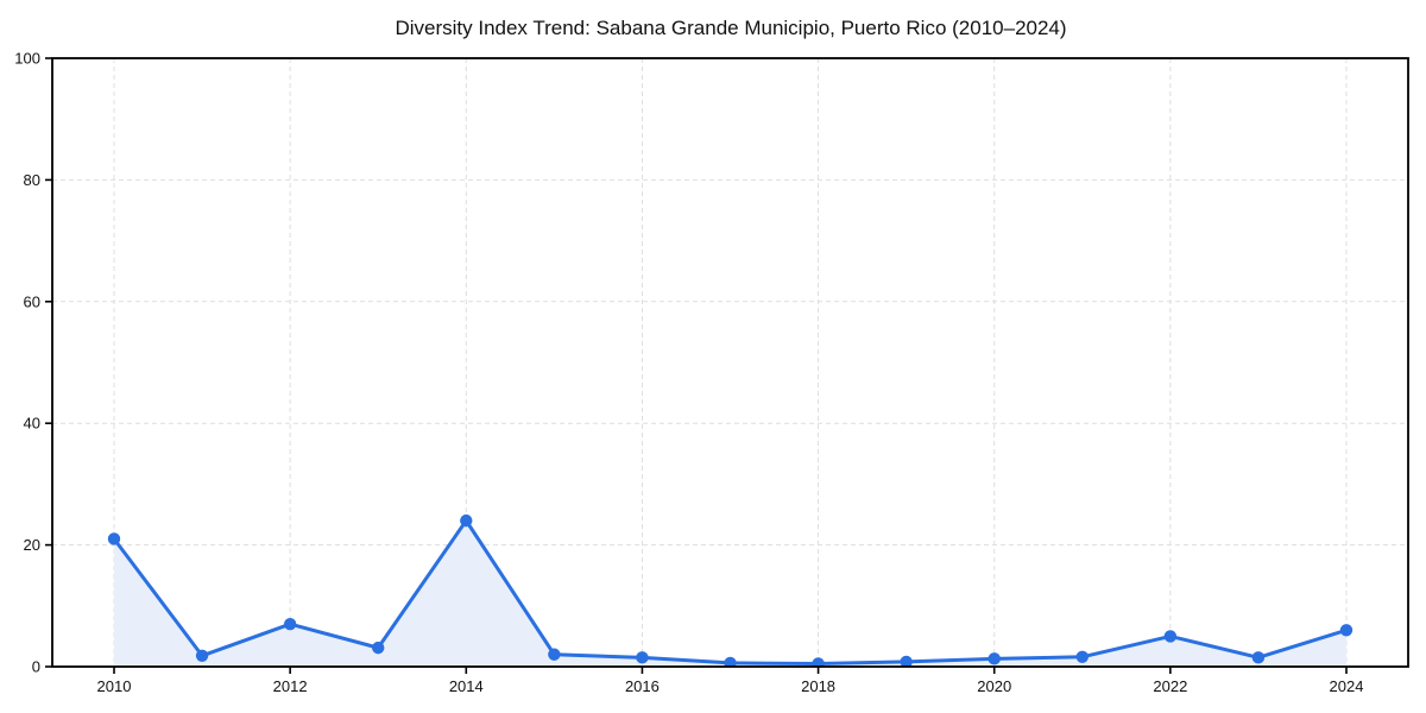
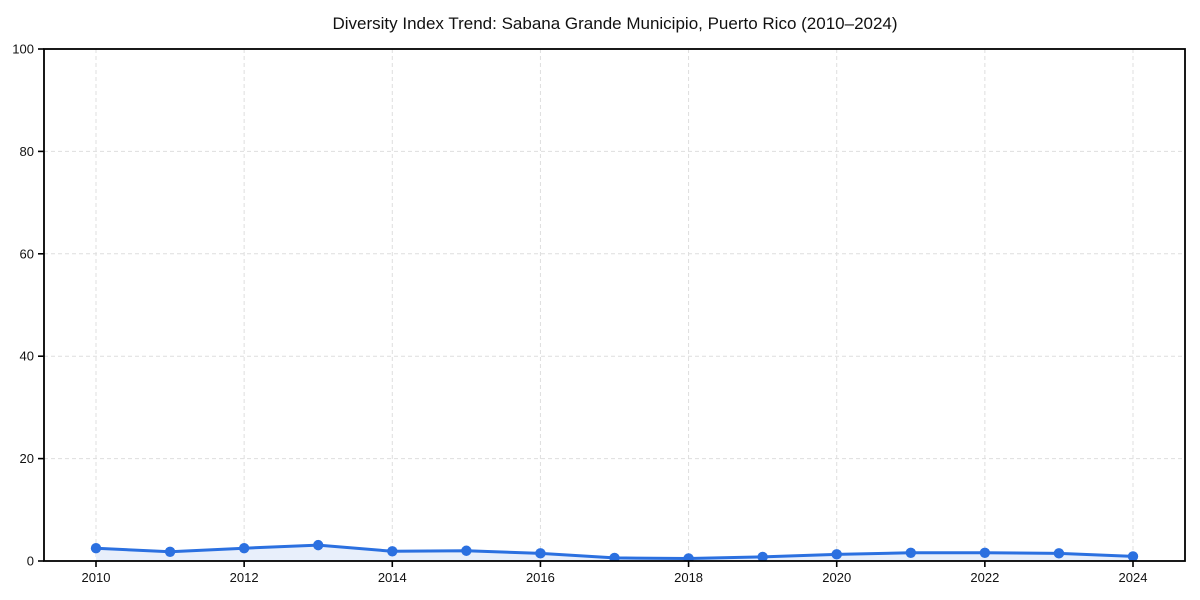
2010: 21 -> 2
2012: 7 -> 2
2014: 24 -> 2
2022: 5 -> 2
2024: 6 -> 1
